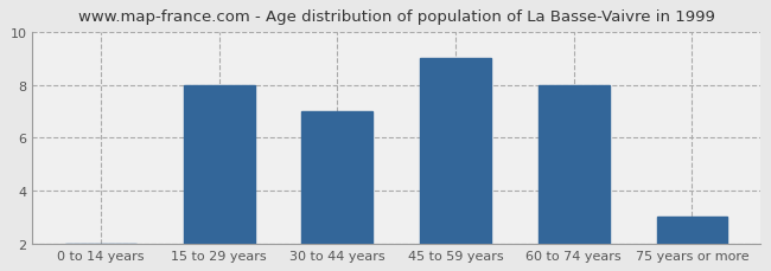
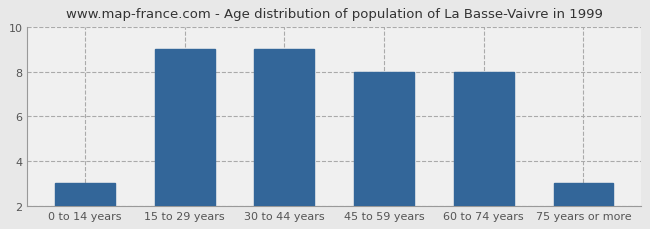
0 to 14 years: 2 -> 3
15 to 29 years: 8 -> 9
30 to 44 years: 7 -> 9
45 to 59 years: 9 -> 8
